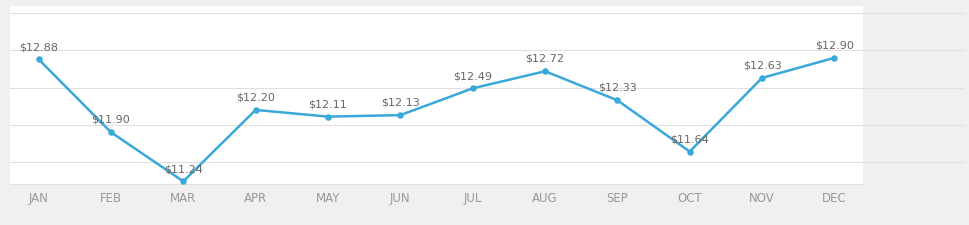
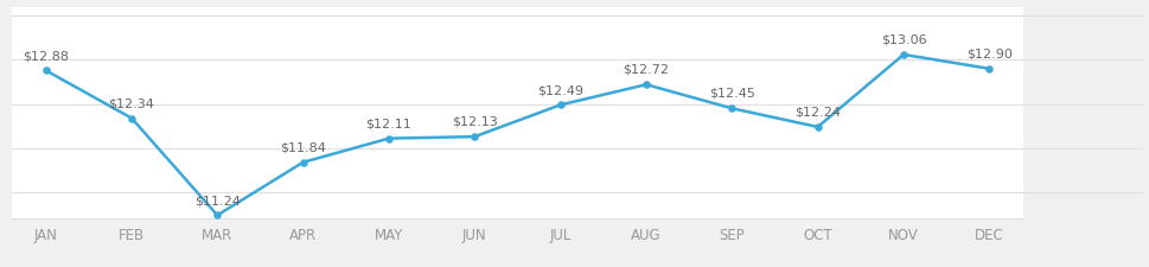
FEB: $11.90 -> $12.34
APR: $12.20 -> $11.84
SEP: $12.33 -> $12.45
OCT: $11.64 -> $12.24
NOV: $12.63 -> $13.06
